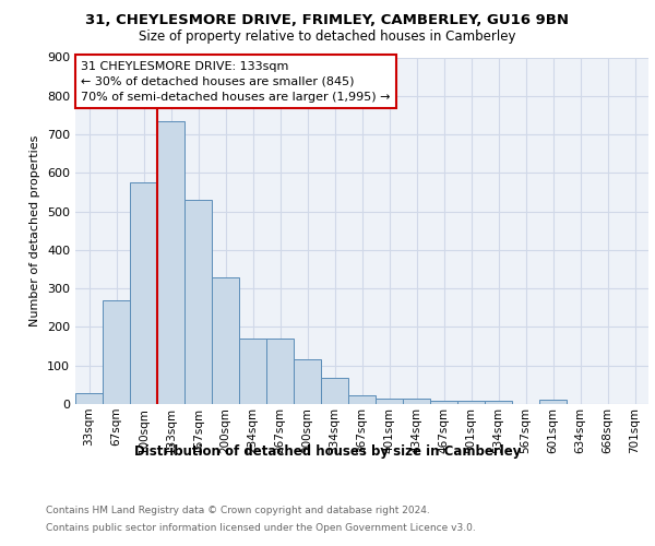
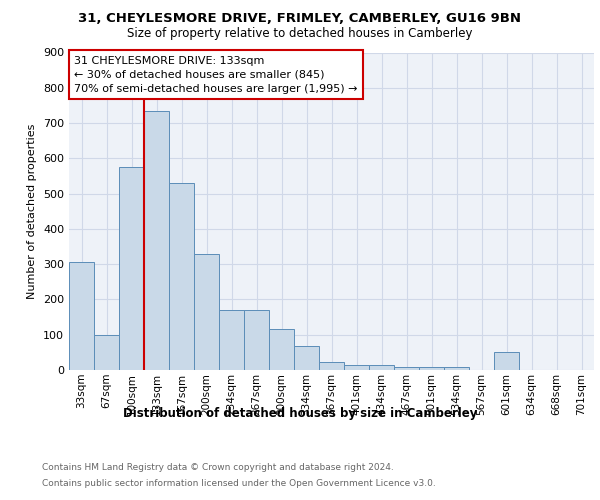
33sqm: 27 -> 305
67sqm: 270 -> 100
601sqm: 10 -> 50
